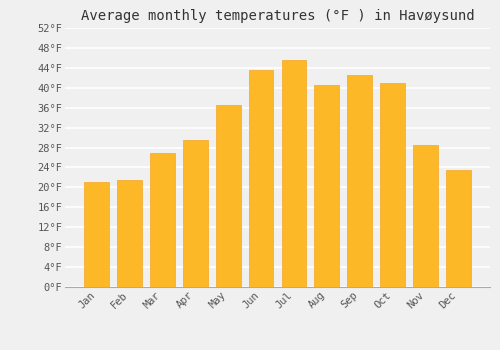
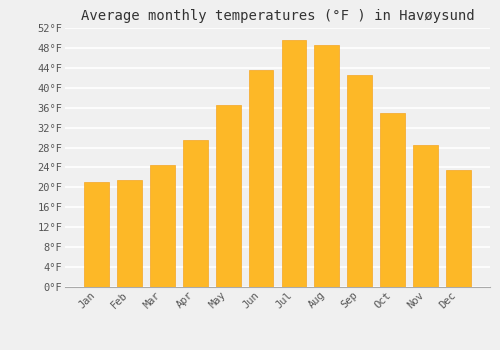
Mar: 27.0°F -> 24.5°F
Jul: 45.5°F -> 49.5°F
Aug: 40.5°F -> 48.5°F
Oct: 41.0°F -> 35.0°F
